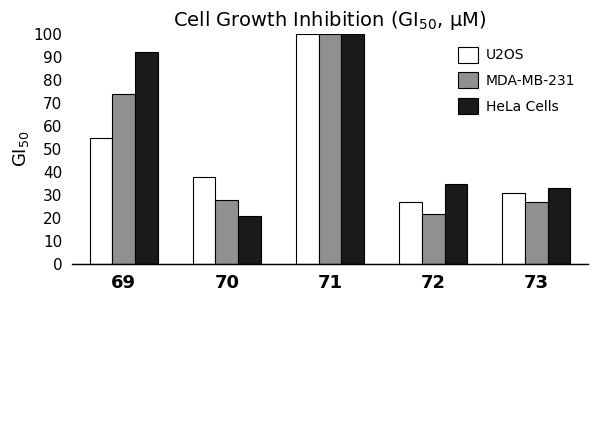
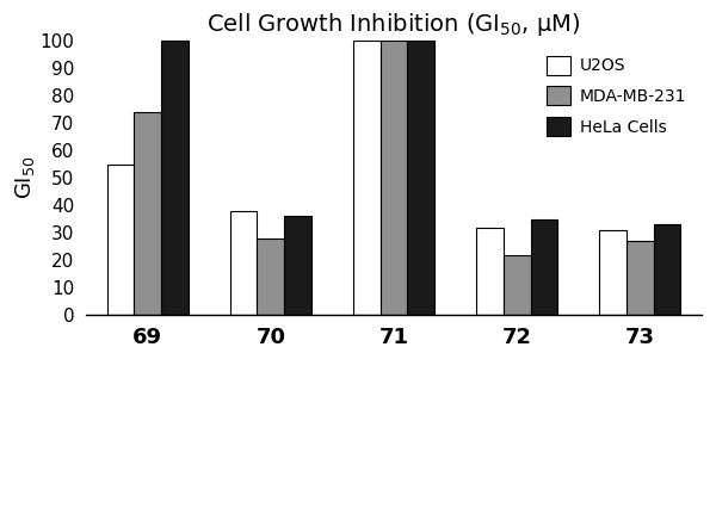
HeLa Cells/69: 92 -> 100
HeLa Cells/70: 21 -> 36
U2OS/72: 27 -> 32
